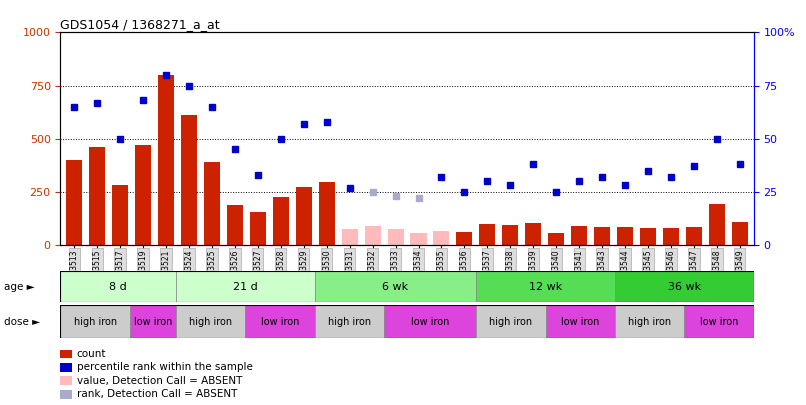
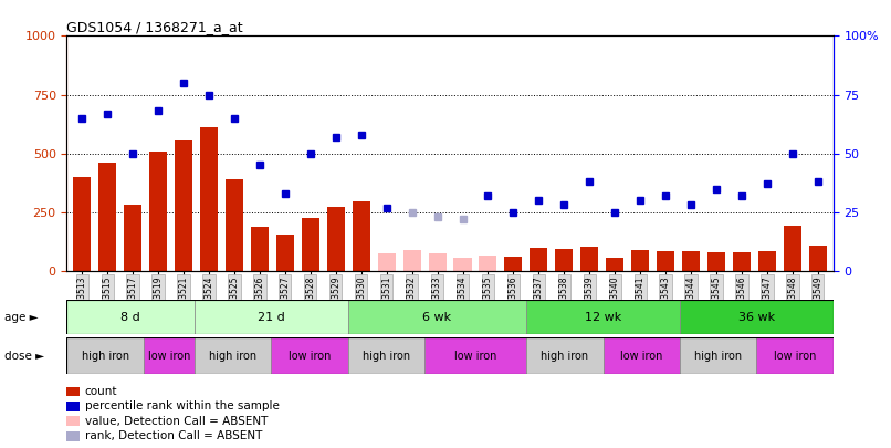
GSM33519: 470 -> 510
GSM33521: 800 -> 555
